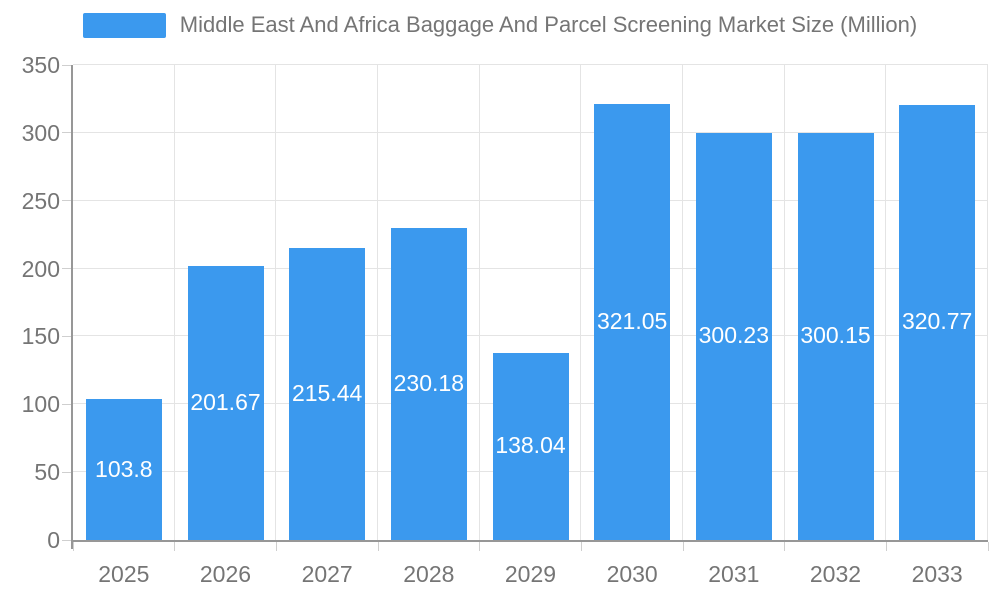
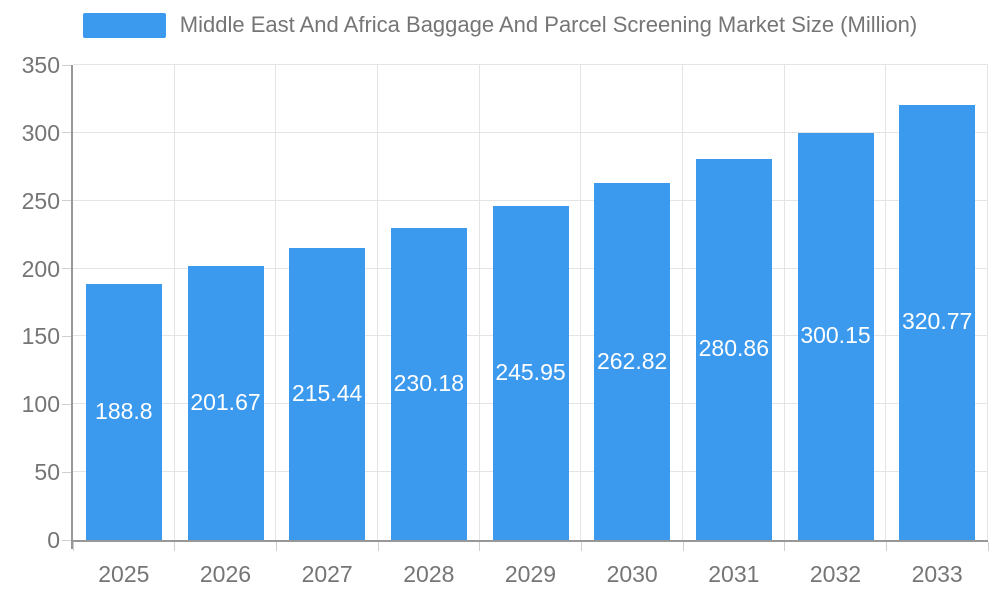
2025: 103.8 -> 188.8
2029: 138.04 -> 245.95
2030: 321.05 -> 262.82
2031: 300.23 -> 280.86
